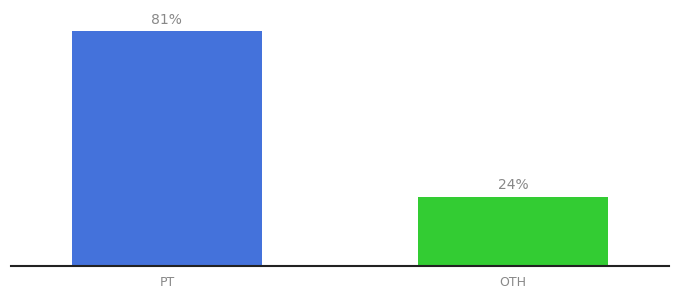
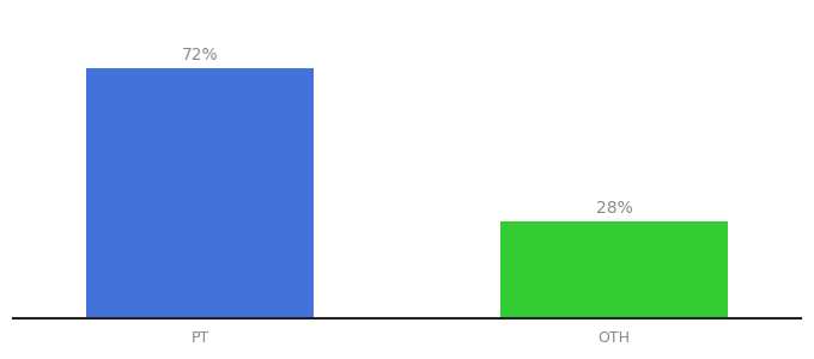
PT: 81% -> 72%
OTH: 24% -> 28%
